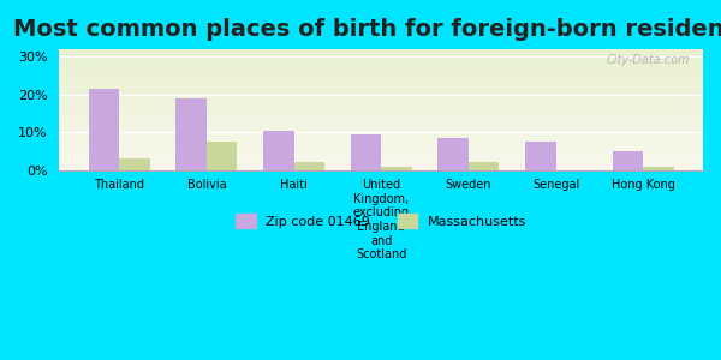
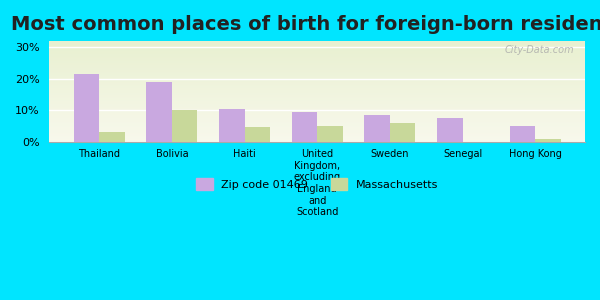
Massachusetts/Bolivia: 7.5% -> 10.0%
Massachusetts/Haiti: 2.0% -> 4.5%
Massachusetts/United Kingdom, excluding England and Scotland: 0.8% -> 5.0%
Massachusetts/Sweden: 2.2% -> 6.0%
